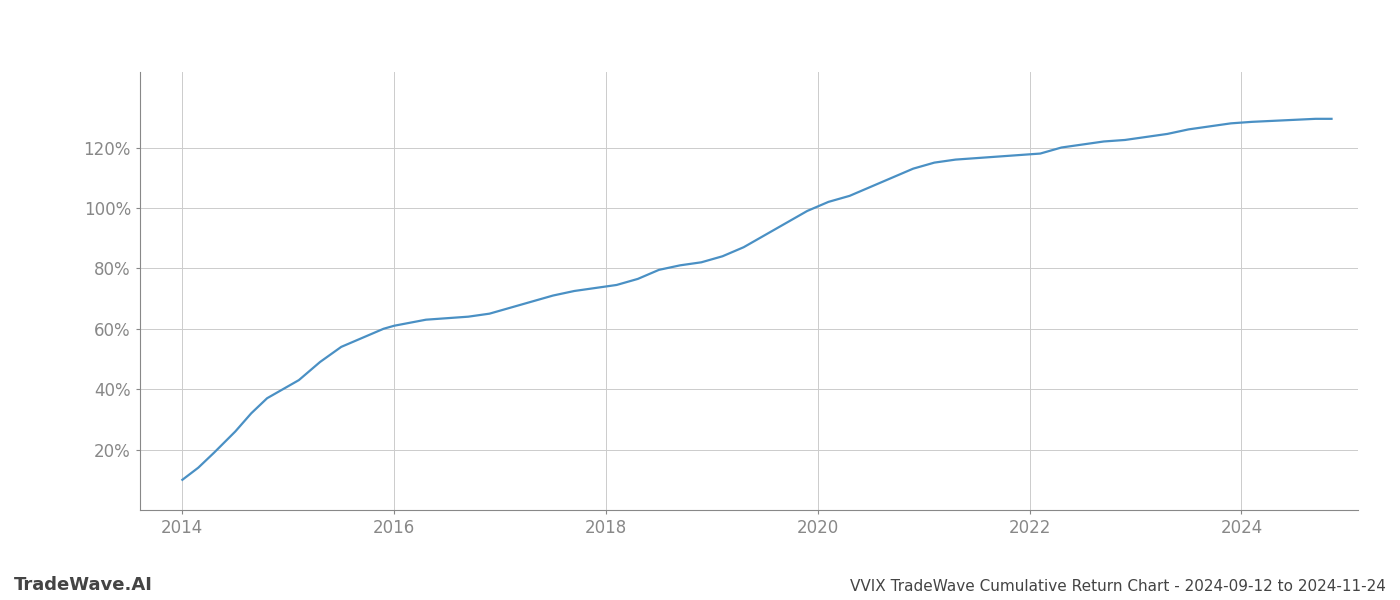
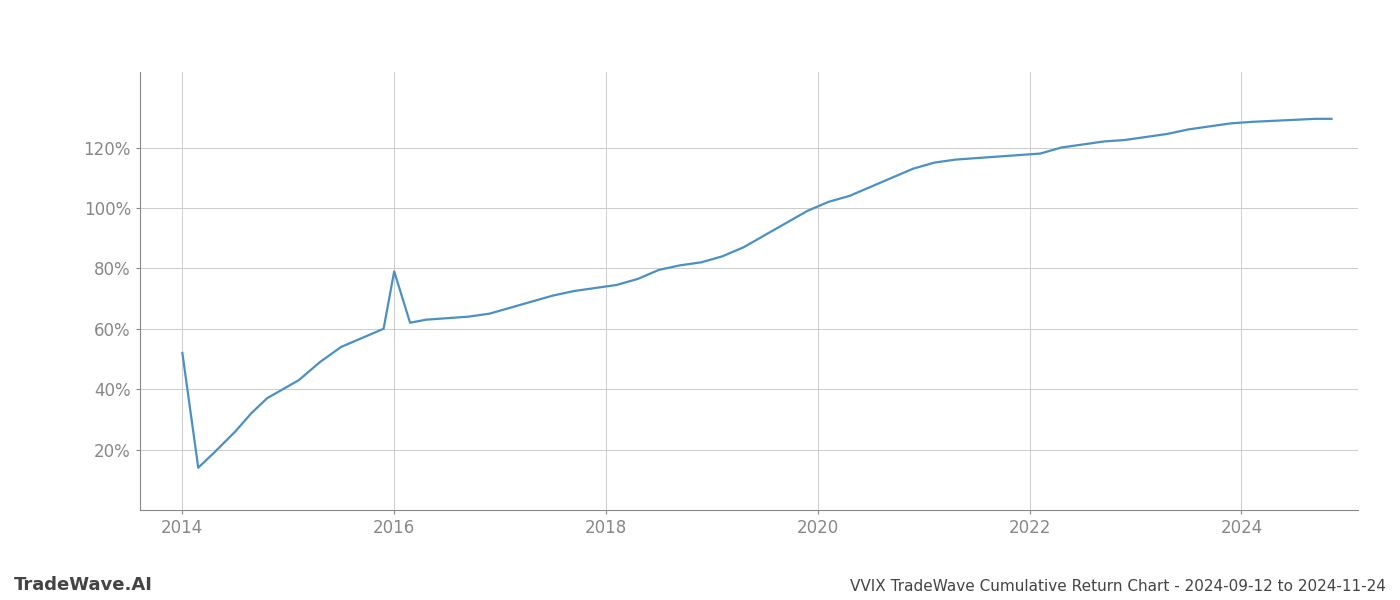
2014: 10.0% -> 52.0%
2016: 61.0% -> 79.0%
